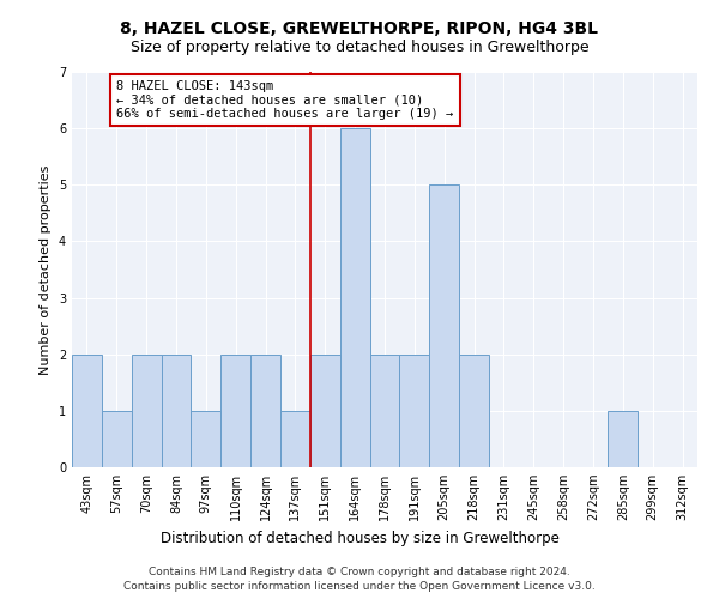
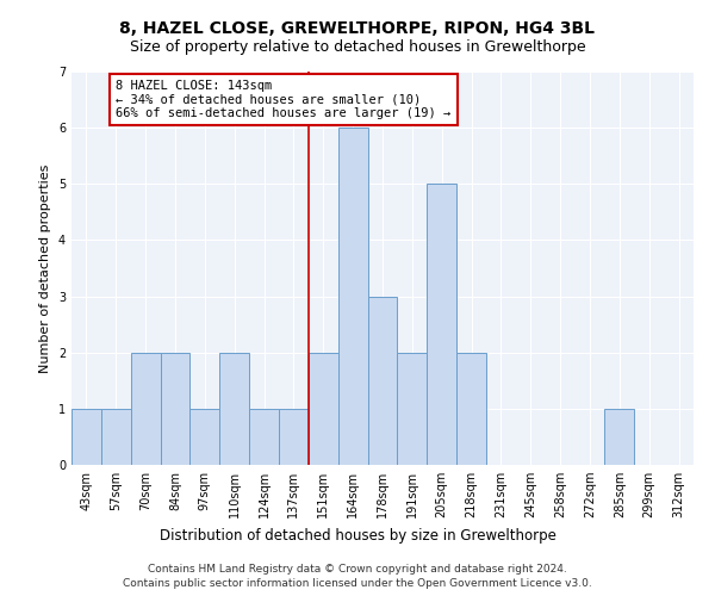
43sqm: 2 -> 1
124sqm: 2 -> 1
178sqm: 2 -> 3
